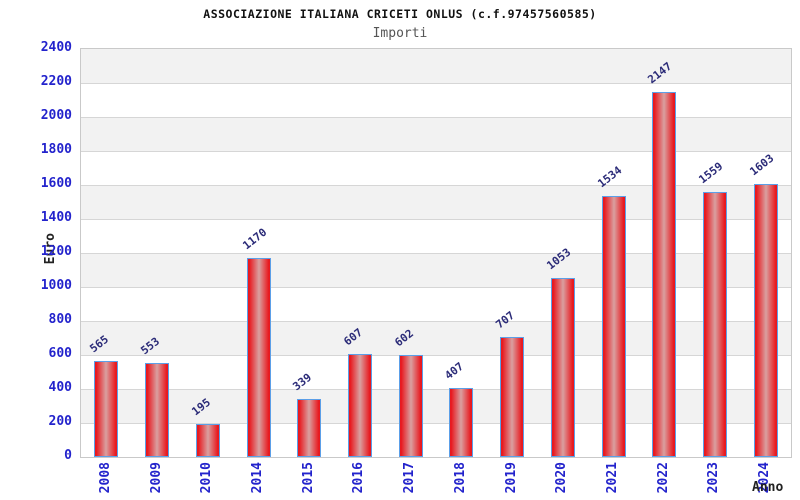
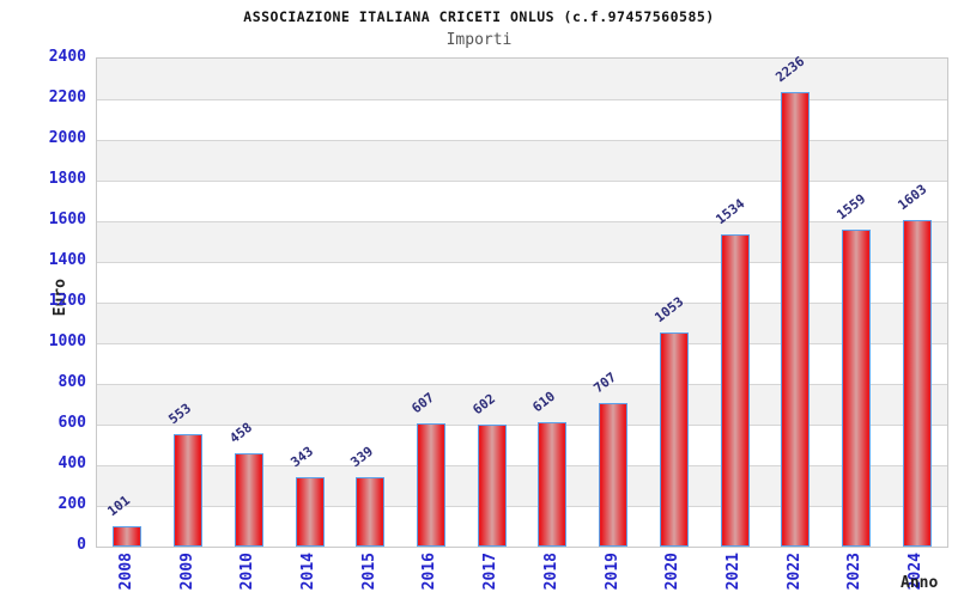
2008: 565 -> 101
2010: 195 -> 458
2014: 1170 -> 343
2018: 407 -> 610
2022: 2147 -> 2236
